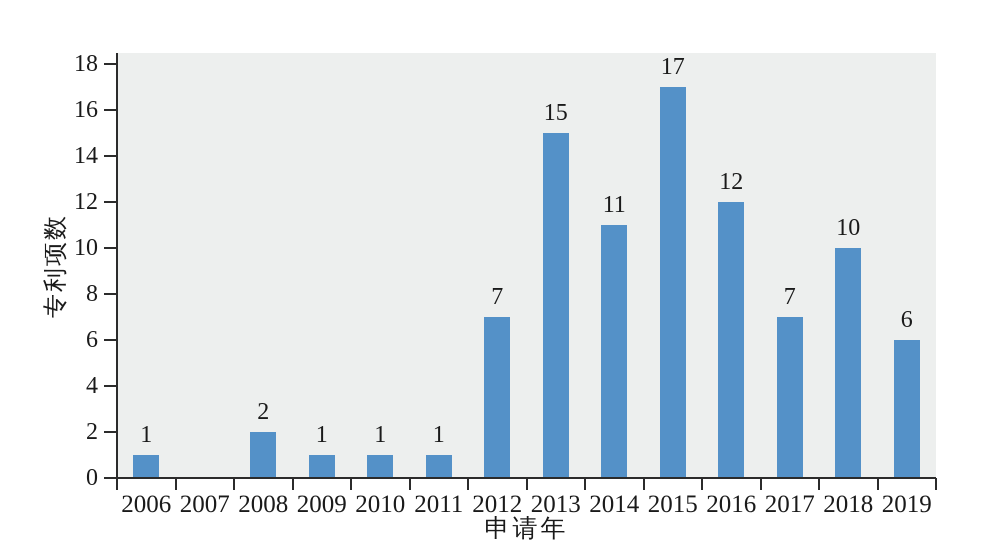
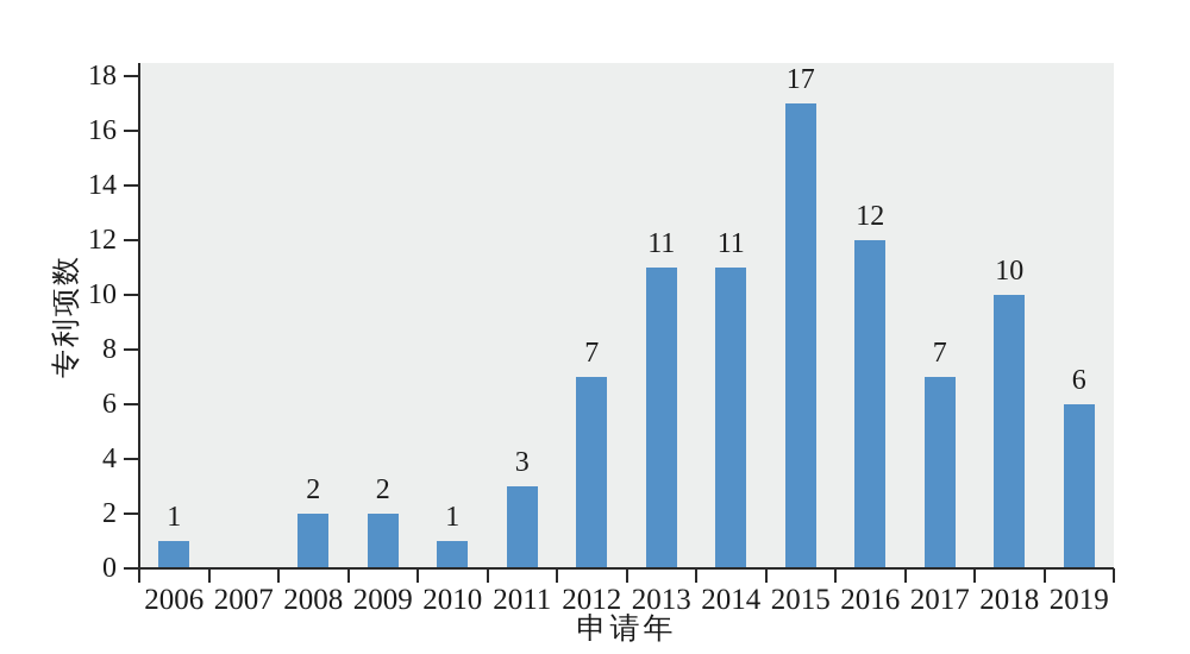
2009: 1 -> 2
2011: 1 -> 3
2013: 15 -> 11
